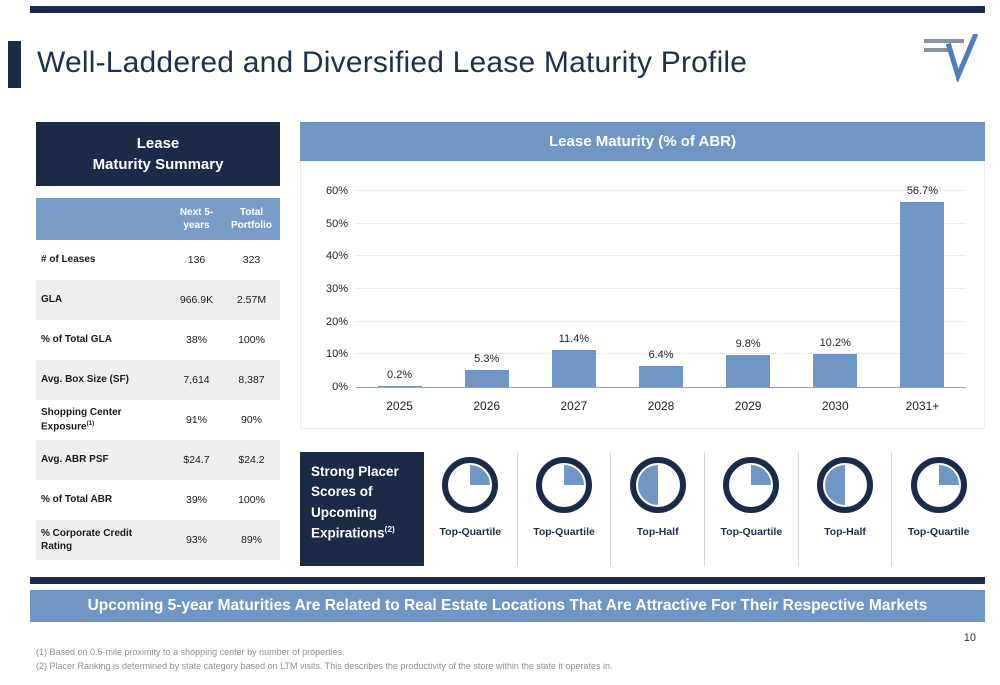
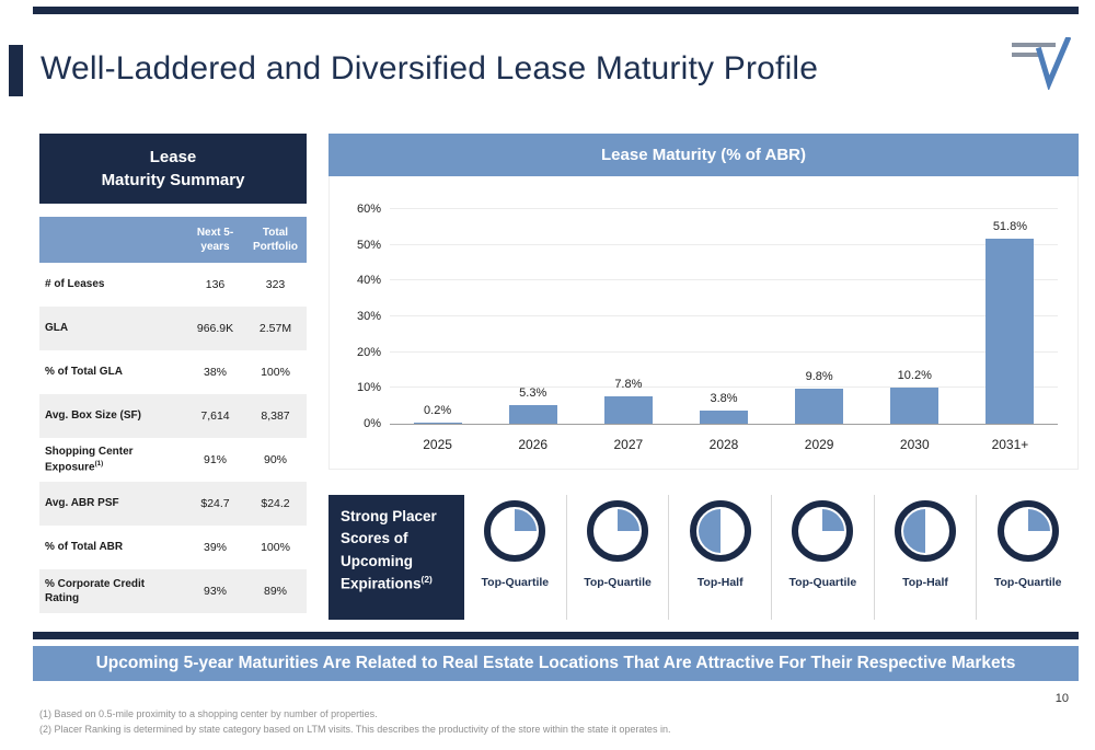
2027: 11.4% -> 7.8%
2028: 6.4% -> 3.8%
2031+: 56.7% -> 51.8%
